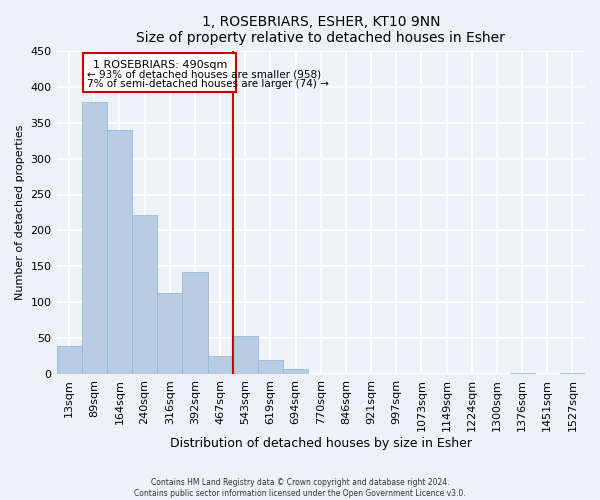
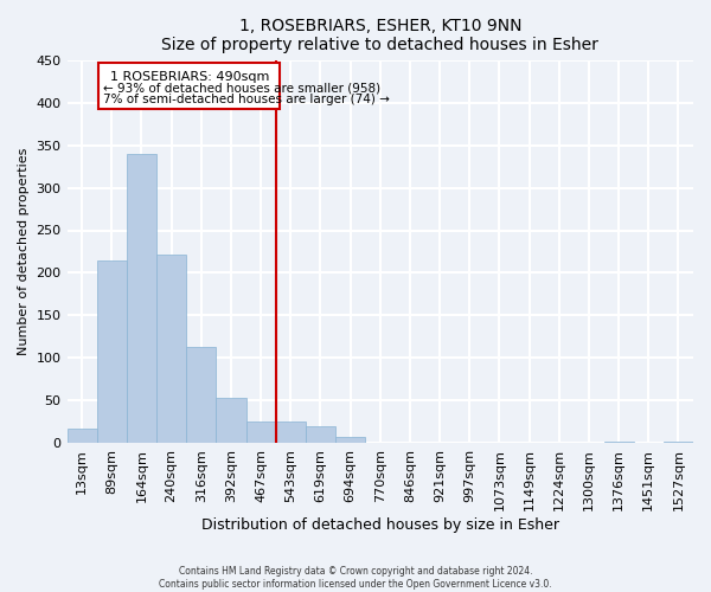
13sqm: 40 -> 18
89sqm: 378 -> 215
392sqm: 142 -> 53
543sqm: 54 -> 25
